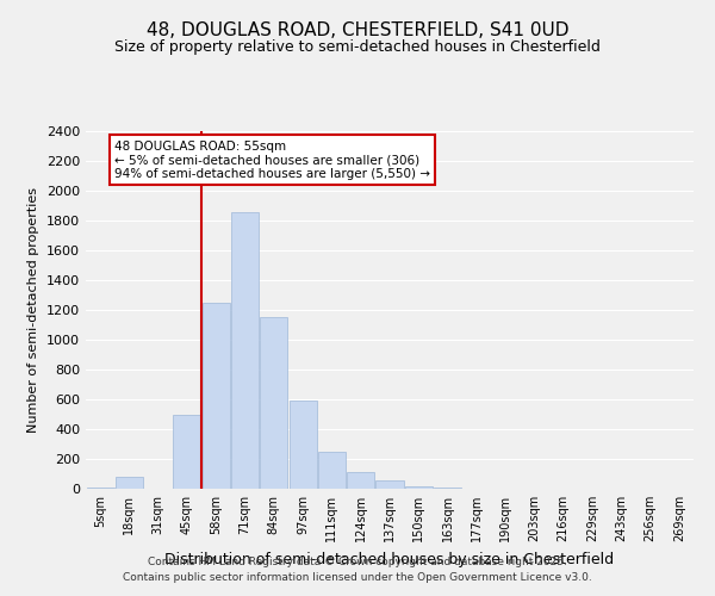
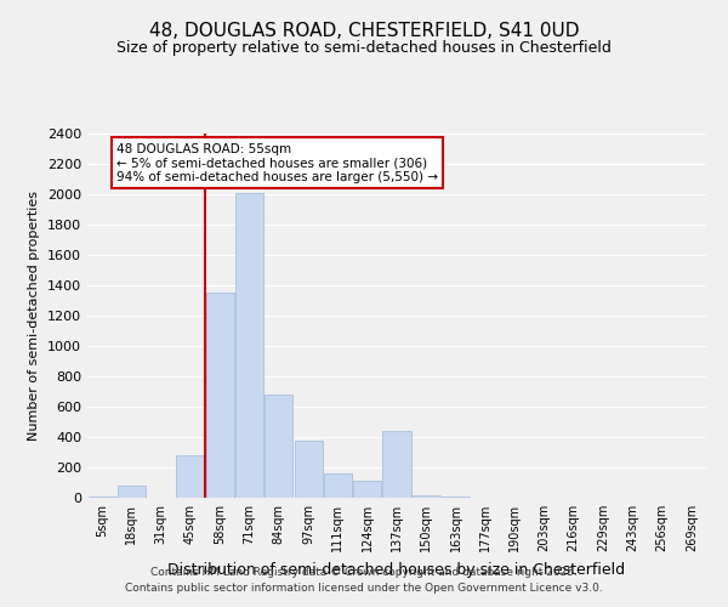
45sqm: 500 -> 280
58sqm: 1250 -> 1350
71sqm: 1860 -> 2010
84sqm: 1160 -> 680
97sqm: 590 -> 380
111sqm: 240 -> 160
137sqm: 60 -> 440
